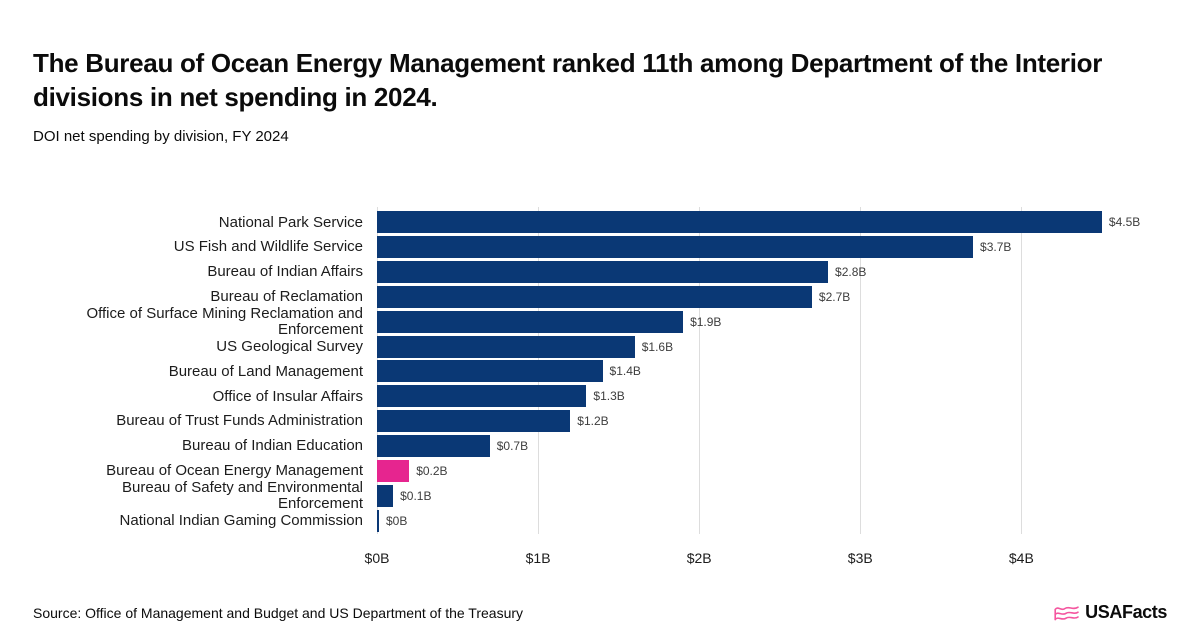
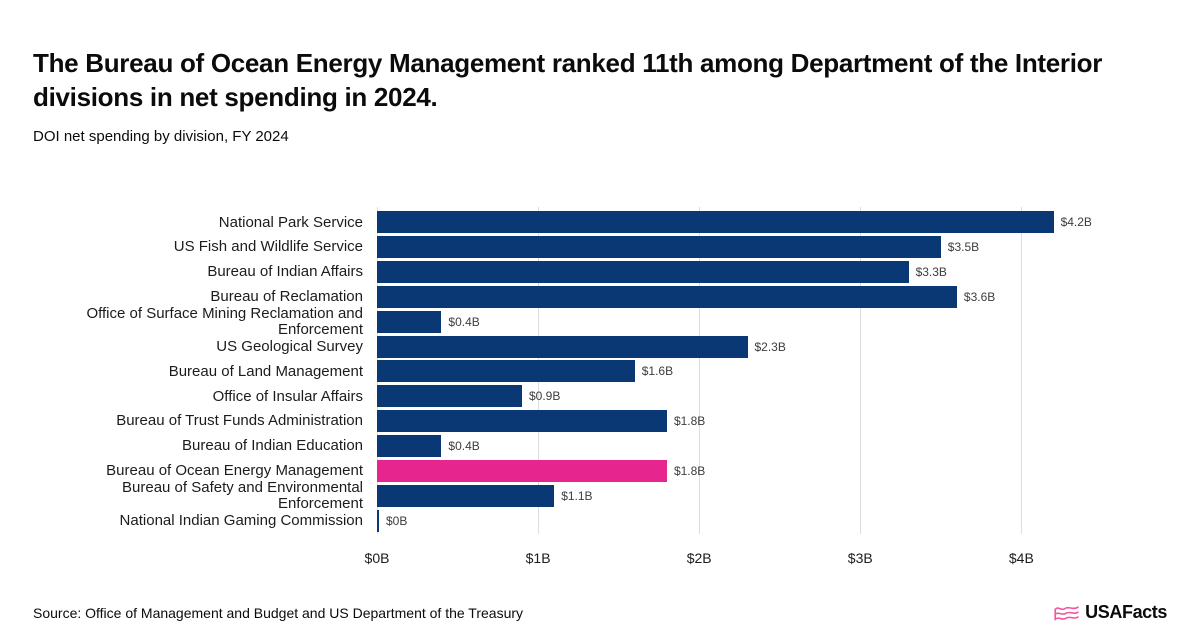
National Park Service: $4.5B -> $4.2B
US Fish and Wildlife Service: $3.7B -> $3.5B
Bureau of Indian Affairs: $2.8B -> $3.3B
Bureau of Reclamation: $2.7B -> $3.6B
Office of Surface Mining Reclamation and Enforcement: $1.9B -> $0.4B
US Geological Survey: $1.6B -> $2.3B
Bureau of Land Management: $1.4B -> $1.6B
Office of Insular Affairs: $1.3B -> $0.9B
Bureau of Trust Funds Administration: $1.2B -> $1.8B
Bureau of Indian Education: $0.7B -> $0.4B
Bureau of Ocean Energy Management: $0.2B -> $1.8B
Bureau of Safety and Environmental Enforcement: $0.1B -> $1.1B
